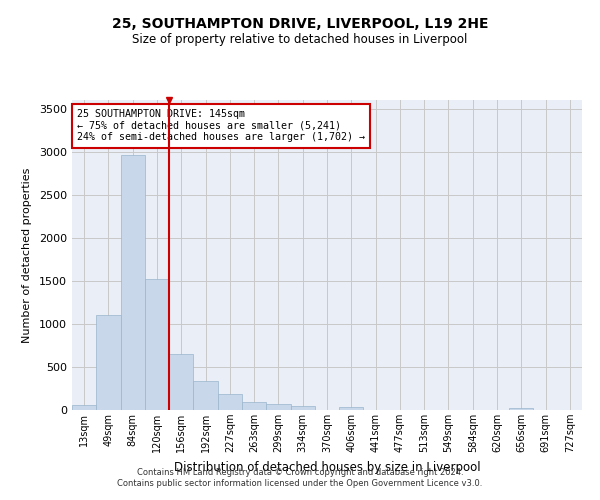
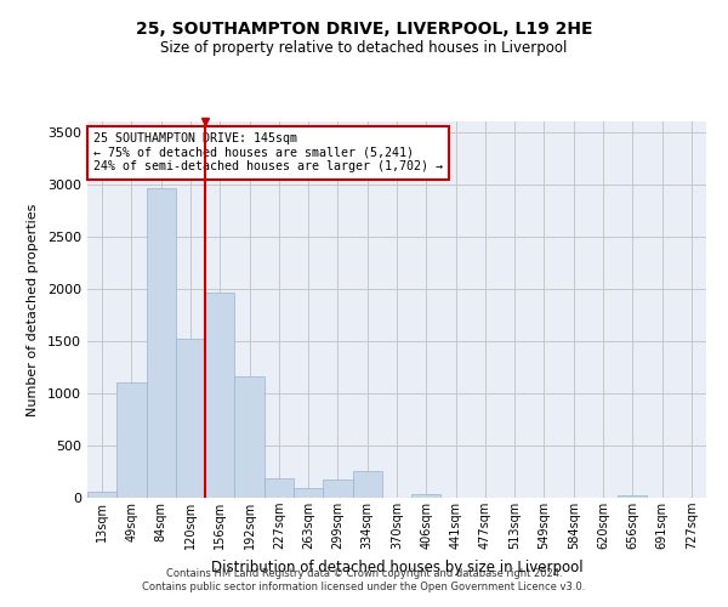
156sqm: 650 -> 1960
192sqm: 340 -> 1160
299sqm: 70 -> 180
334sqm: 50 -> 260
